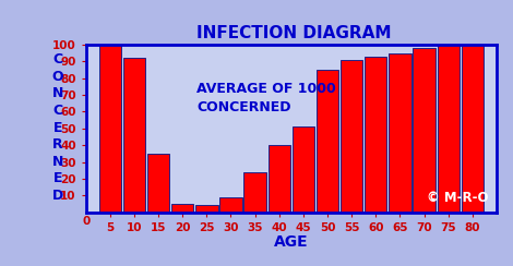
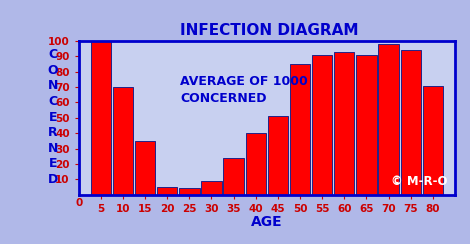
10: 92 -> 70
65: 95 -> 91
75: 100 -> 94
80: 100 -> 71
